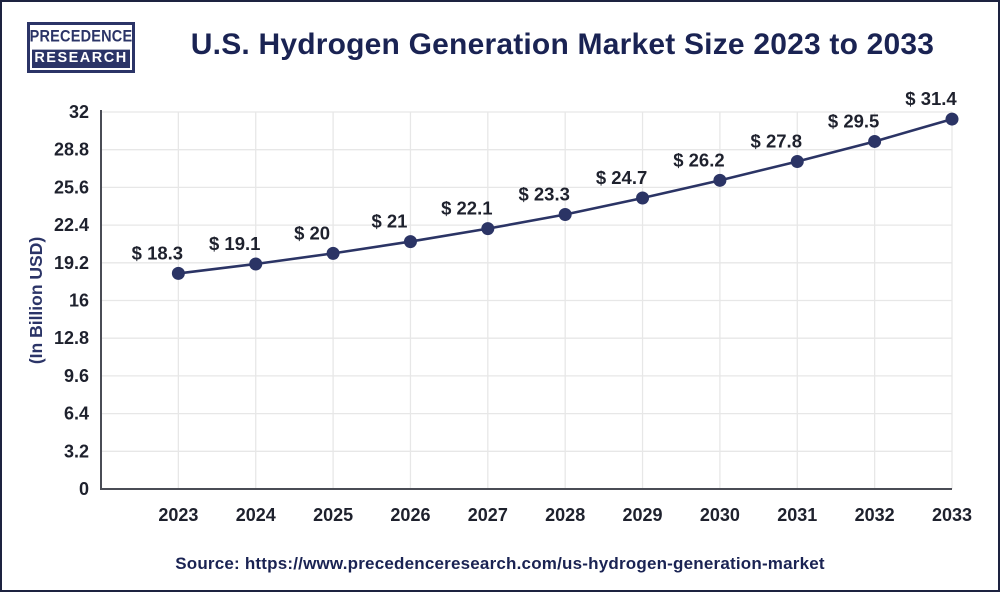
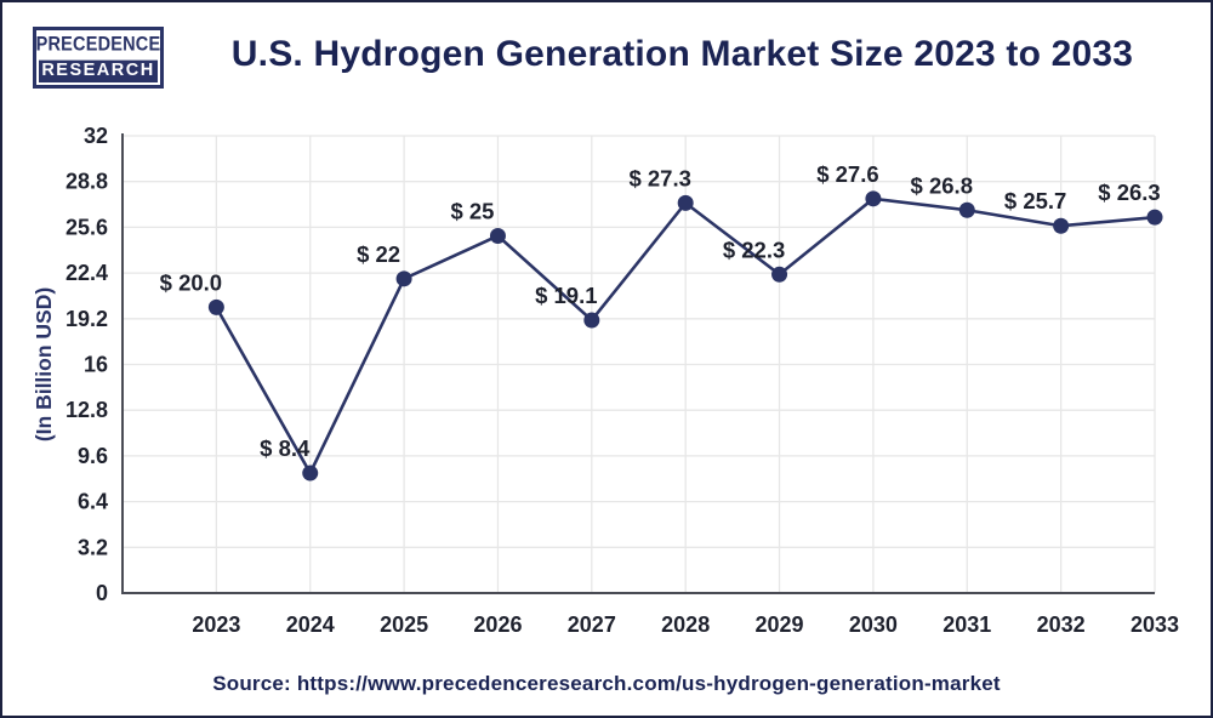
2023: 18.3 -> 20.0
2024: 19.1 -> 8.4
2025: 20 -> 22
2026: 21 -> 25
2027: 22.1 -> 19.1
2028: 23.3 -> 27.3
2029: 24.7 -> 22.3
2030: 26.2 -> 27.6
2031: 27.8 -> 26.8
2032: 29.5 -> 25.7
2033: 31.4 -> 26.3
